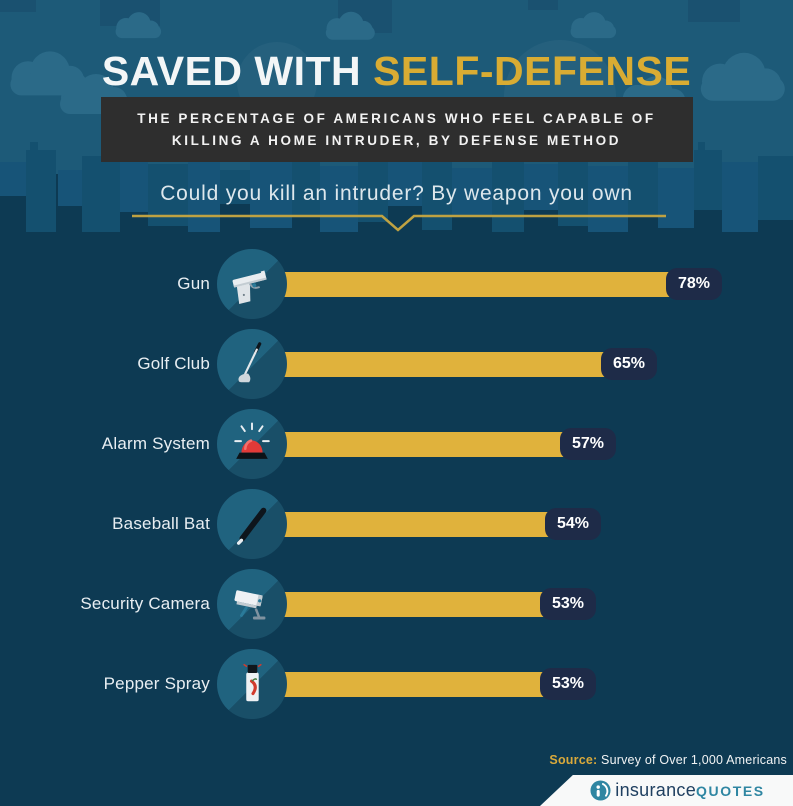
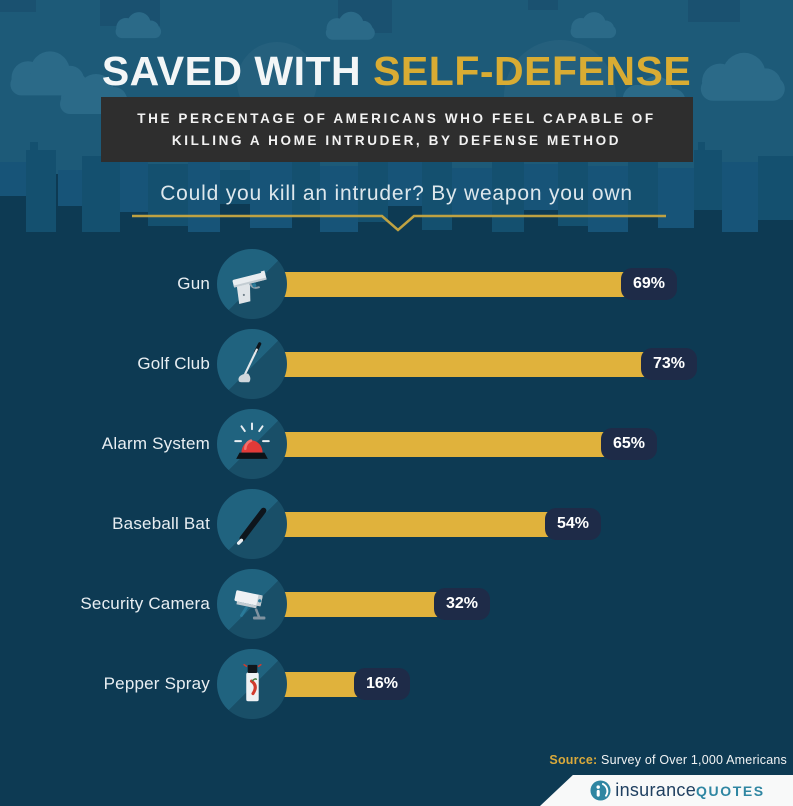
Gun: 78% -> 69%
Golf Club: 65% -> 73%
Alarm System: 57% -> 65%
Security Camera: 53% -> 32%
Pepper Spray: 53% -> 16%
